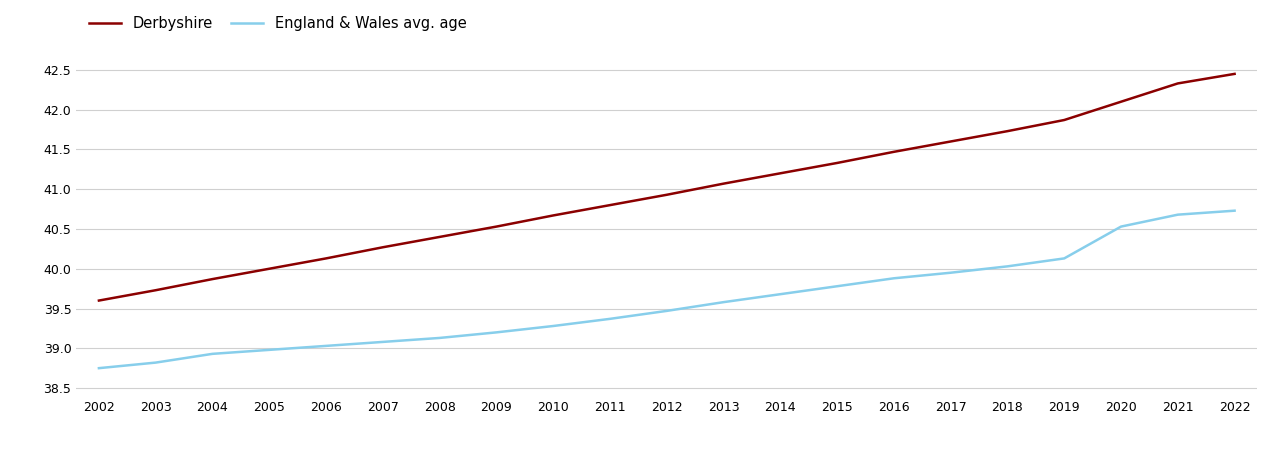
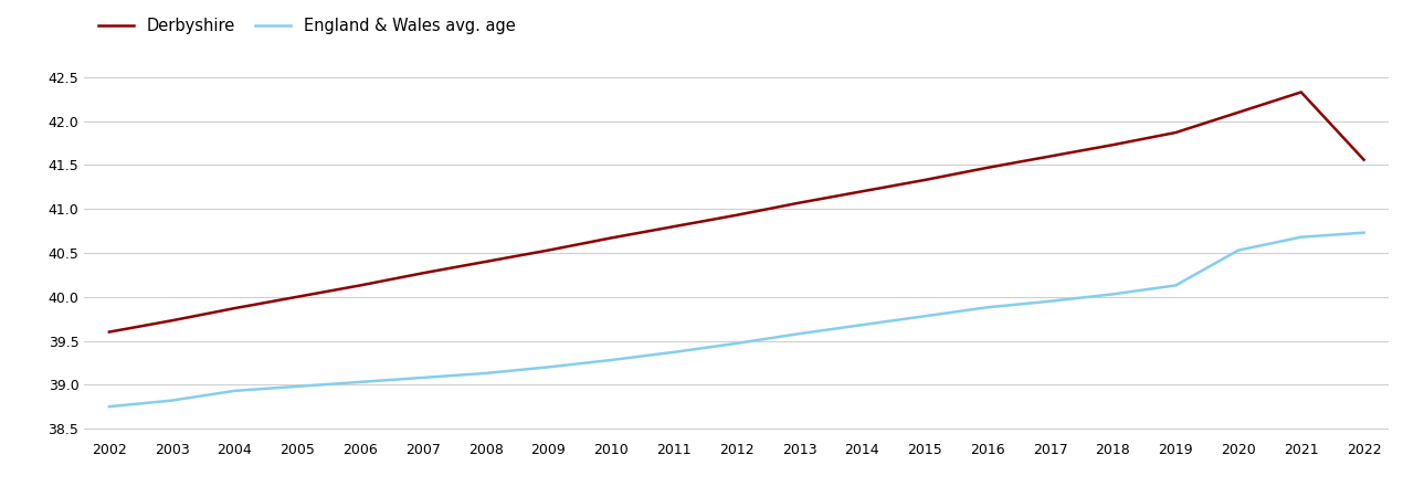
Derbyshire/2022: 42.45 -> 41.56
